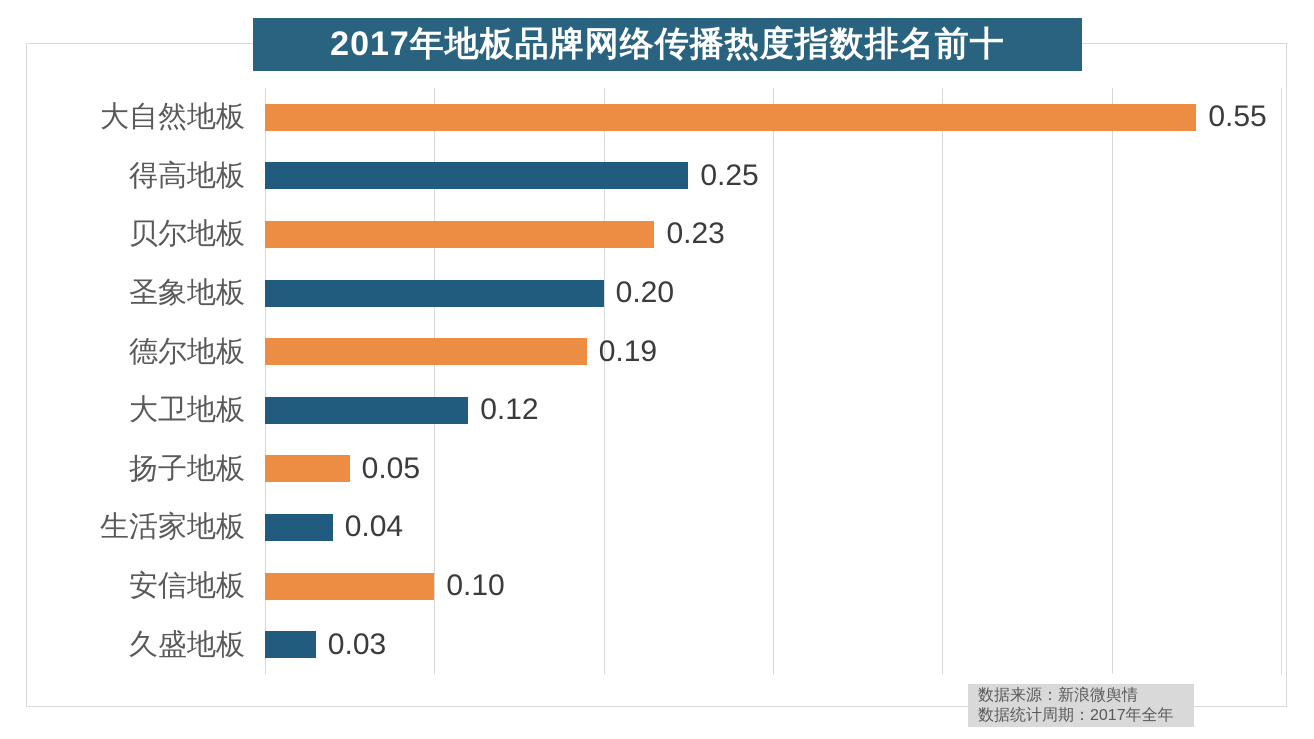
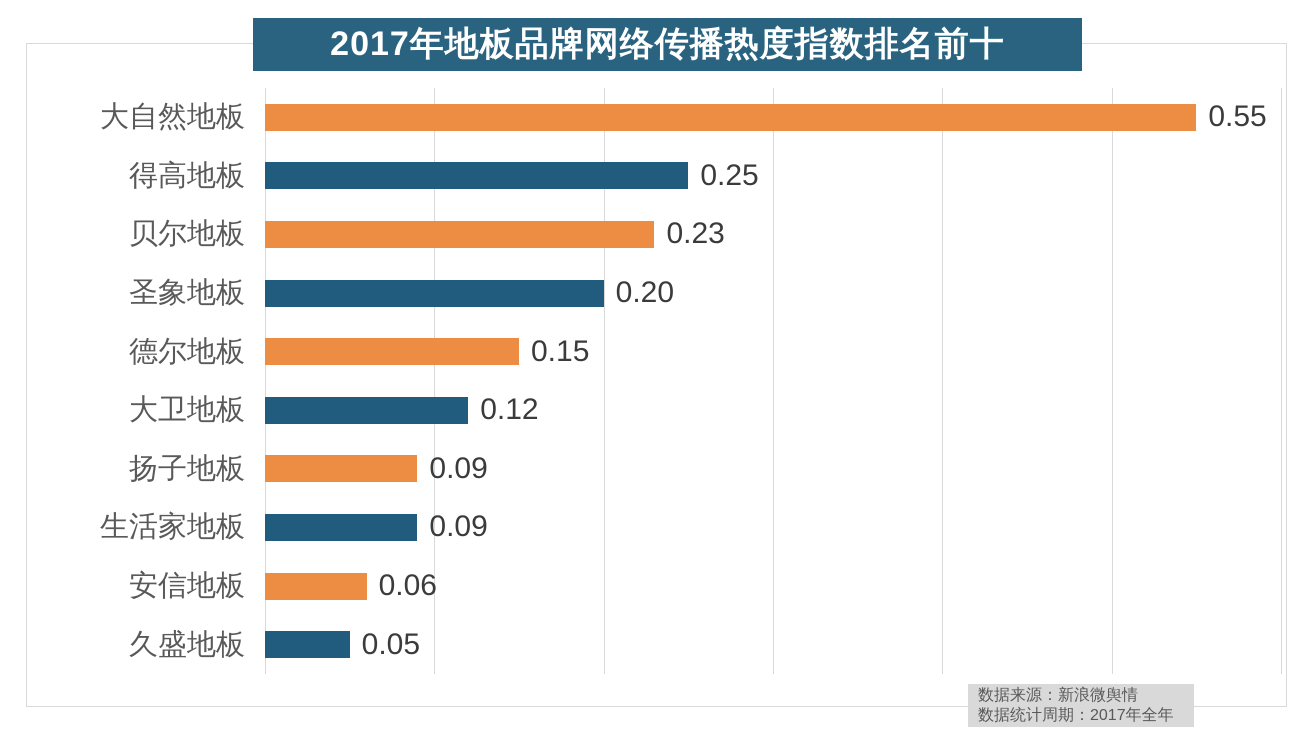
德尔地板: 0.19 -> 0.15
扬子地板: 0.05 -> 0.09
生活家地板: 0.04 -> 0.09
安信地板: 0.10 -> 0.06
久盛地板: 0.03 -> 0.05
